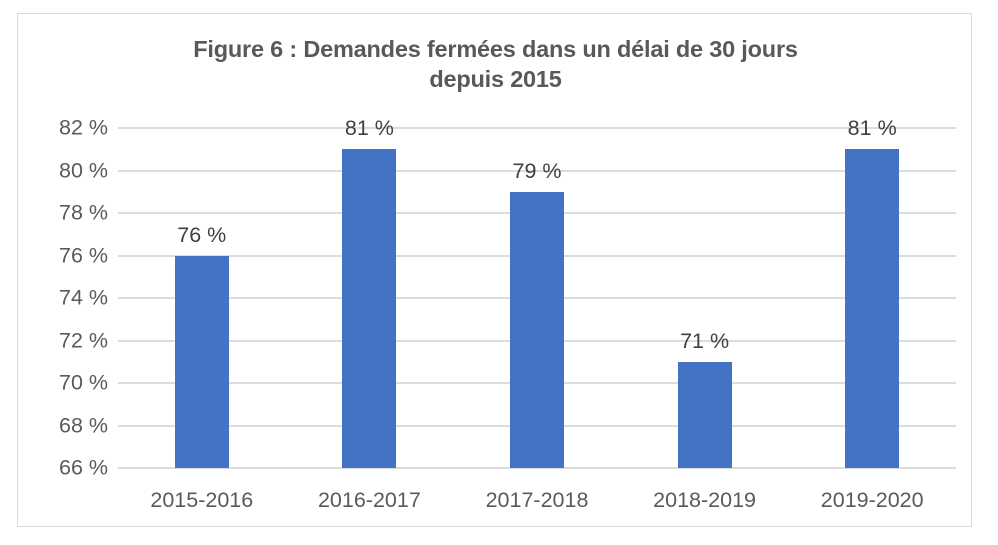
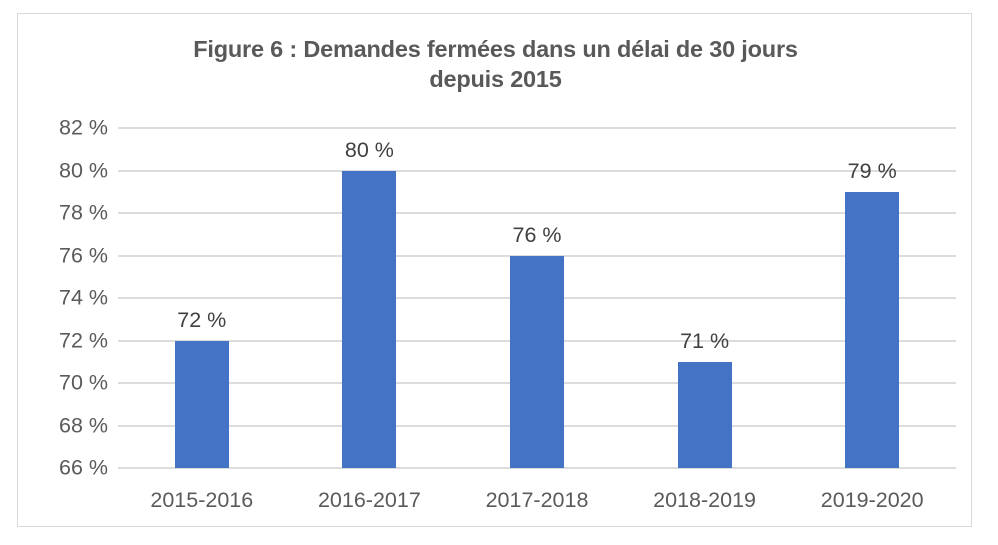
2015-2016: 76 -> 72
2016-2017: 81 -> 80
2017-2018: 79 -> 76
2019-2020: 81 -> 79
